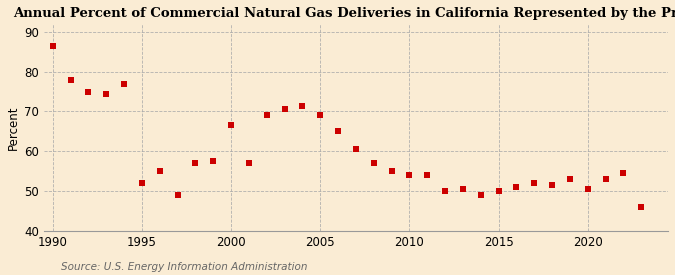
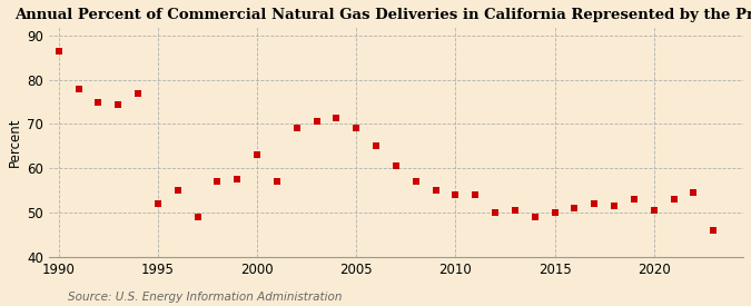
2000: 66.5 -> 63.0
